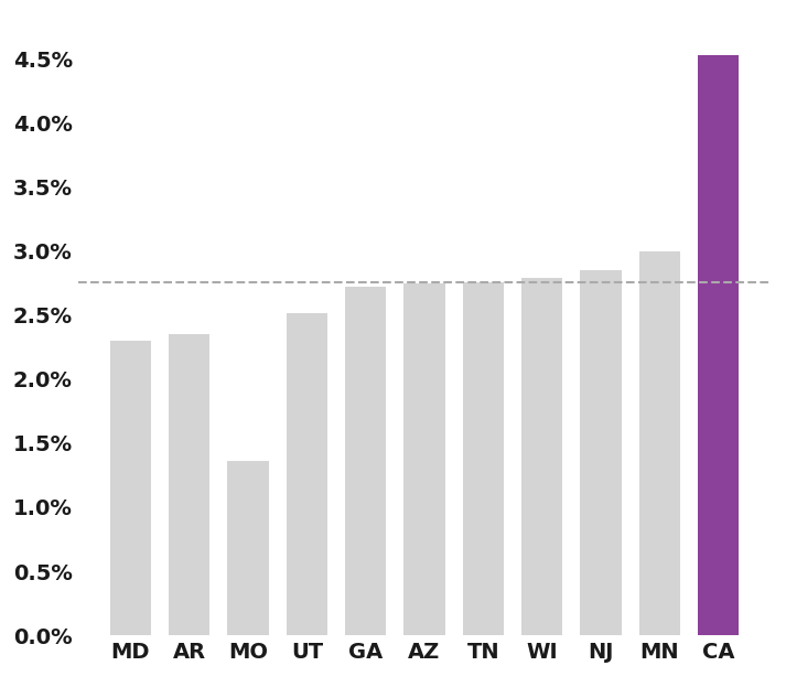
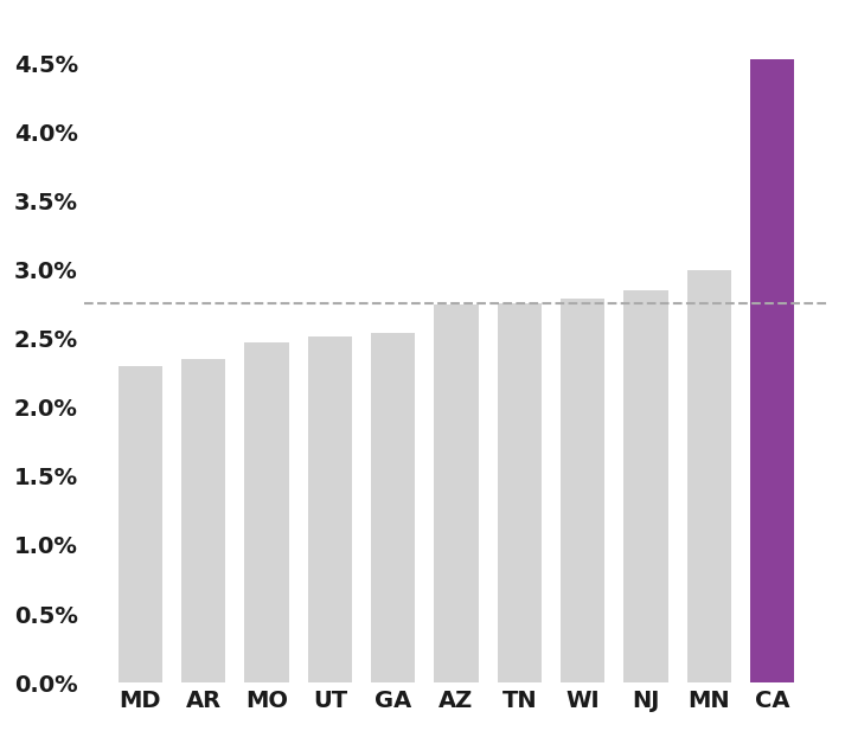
MO: 1.36% -> 2.47%
GA: 2.72% -> 2.54%
